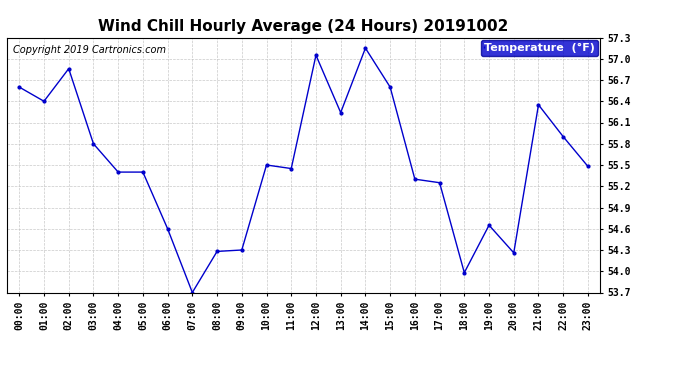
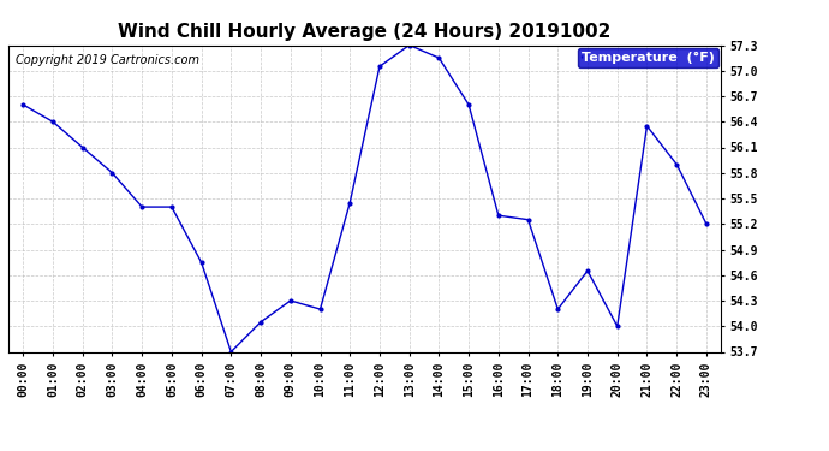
02:00: 56.86 -> 56.10
06:00: 54.60 -> 54.75
08:00: 54.28 -> 54.05
10:00: 55.50 -> 54.20
13:00: 56.24 -> 57.30
18:00: 53.98 -> 54.20
20:00: 54.26 -> 54.00
23:00: 55.48 -> 55.20
